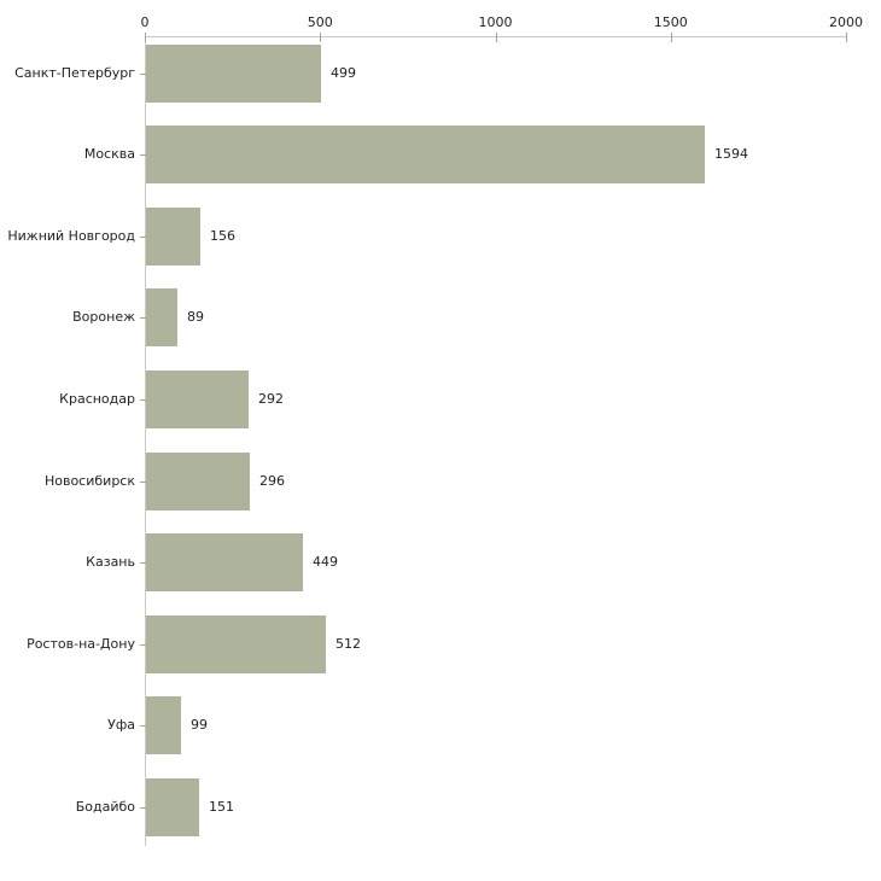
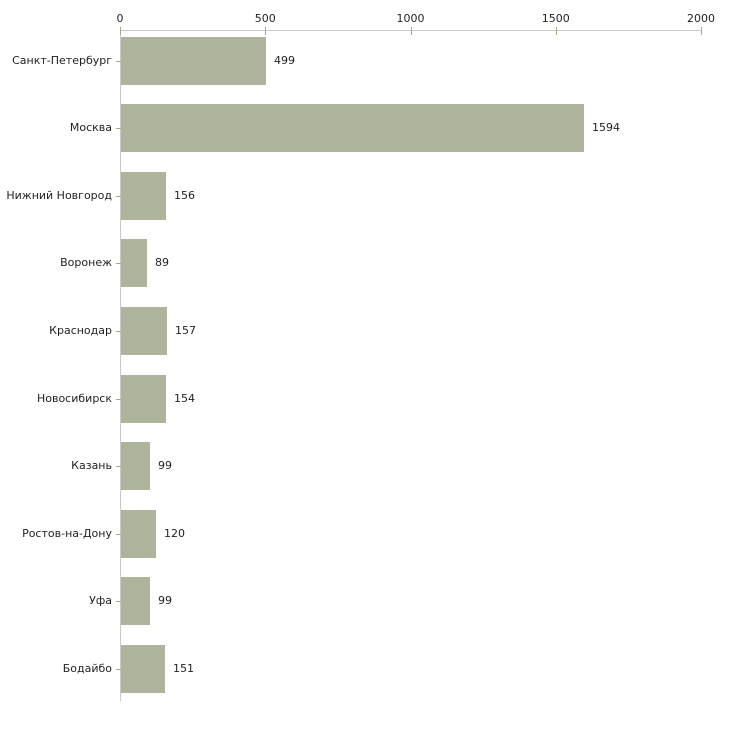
Краснодар: 292 -> 157
Новосибирск: 296 -> 154
Казань: 449 -> 99
Ростов-на-Дону: 512 -> 120
